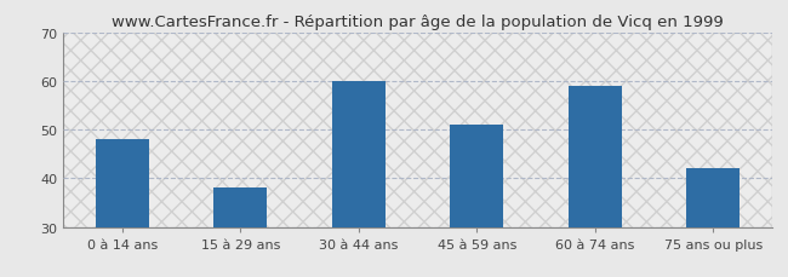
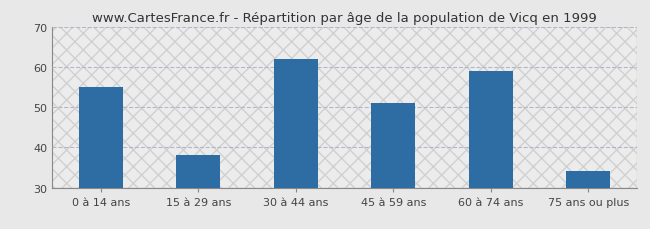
0 à 14 ans: 48 -> 55
30 à 44 ans: 60 -> 62
75 ans ou plus: 42 -> 34
